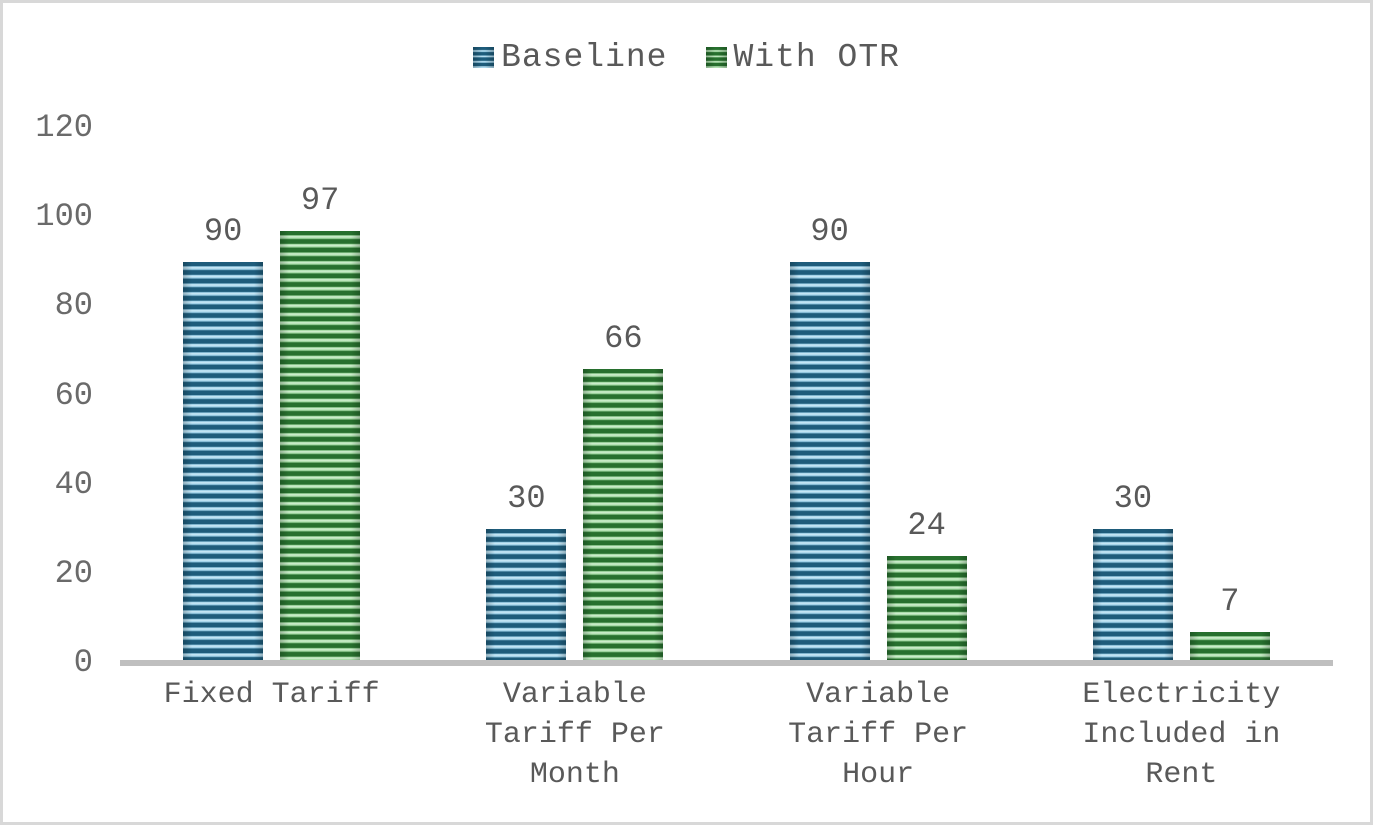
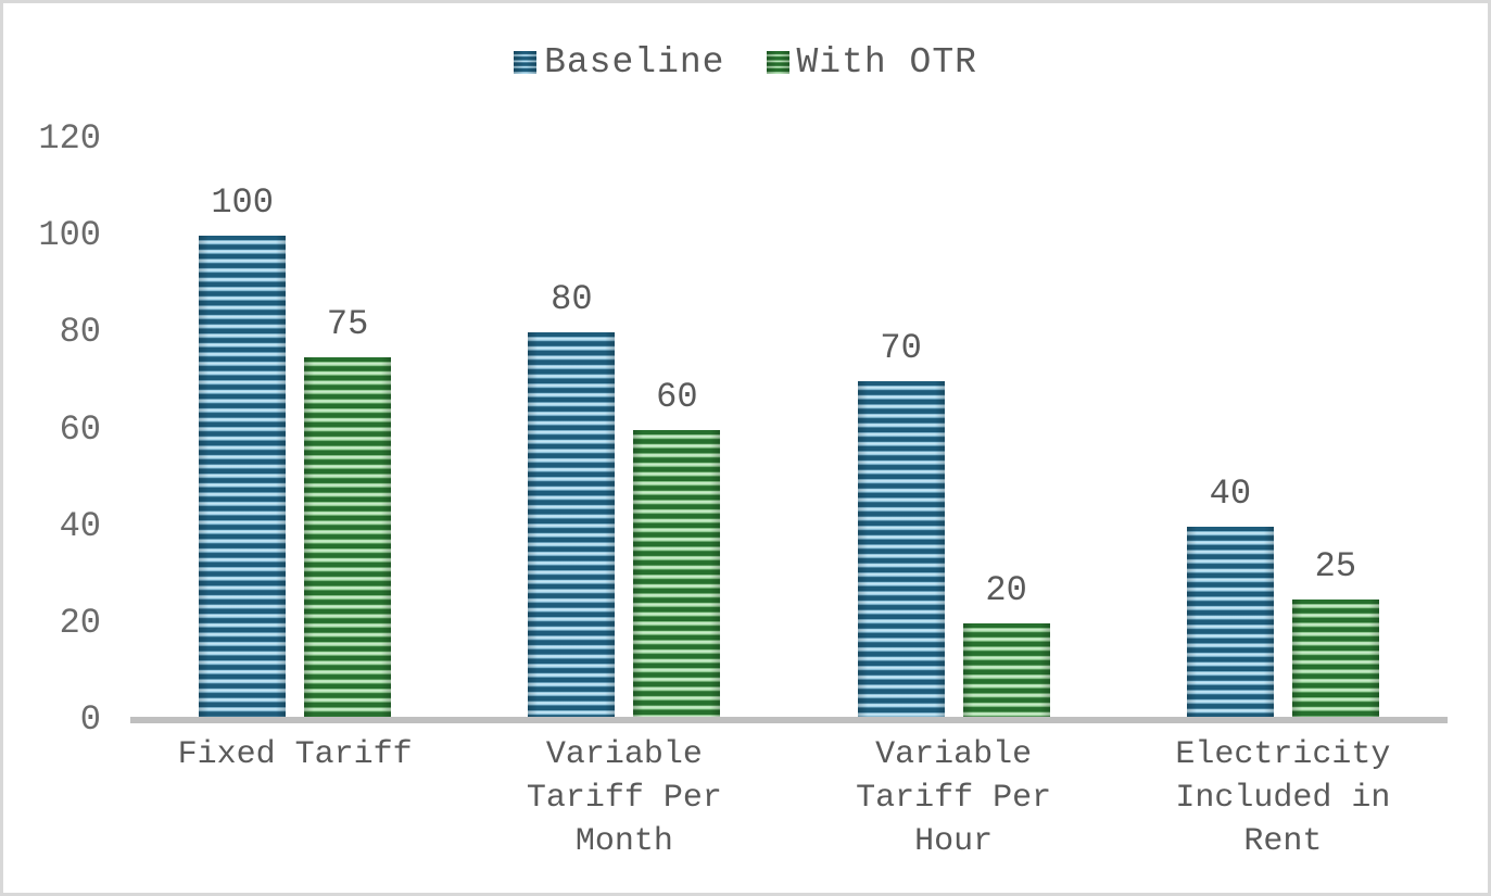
Baseline/Fixed Tariff: 90 -> 100
With OTR/Fixed Tariff: 97 -> 75
Baseline/Variable Tariff Per Month: 30 -> 80
With OTR/Variable Tariff Per Month: 66 -> 60
Baseline/Variable Tariff Per Hour: 90 -> 70
With OTR/Variable Tariff Per Hour: 24 -> 20
Baseline/Electricity Included in Rent: 30 -> 40
With OTR/Electricity Included in Rent: 7 -> 25
